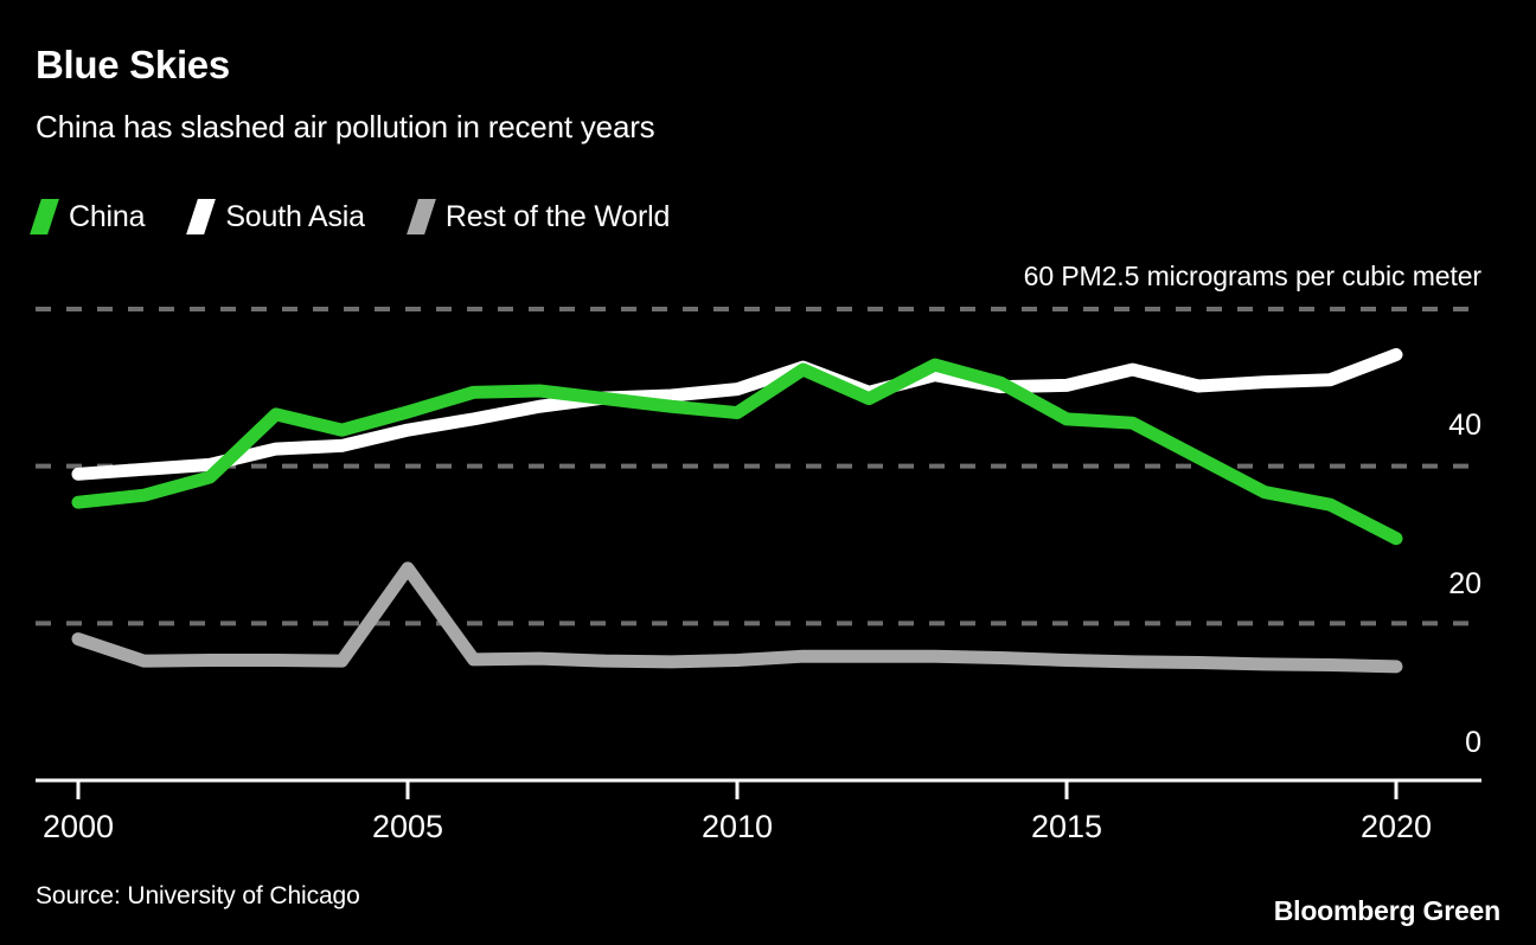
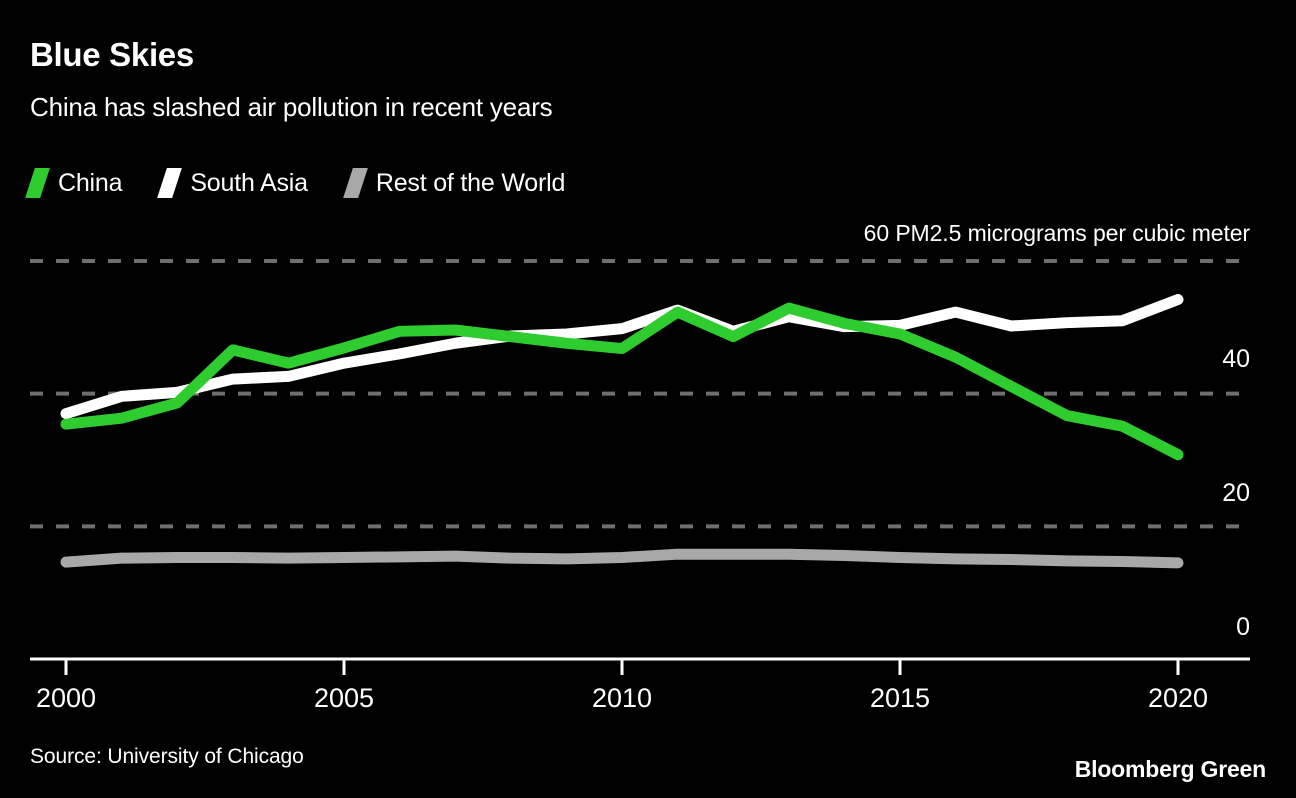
South Asia/2000: 39 -> 37
Rest of the World/2000: 18 -> 15
Rest of the World/2005: 27 -> 15
China/2015: 46 -> 49
